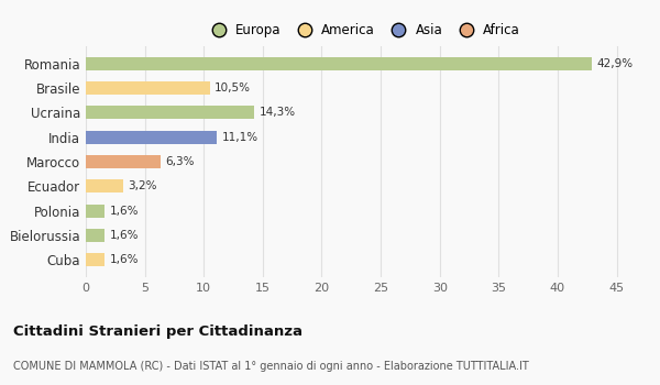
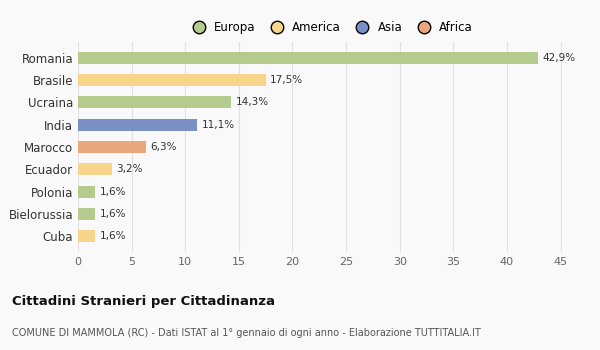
Brasile: 10,5% -> 17,5%
